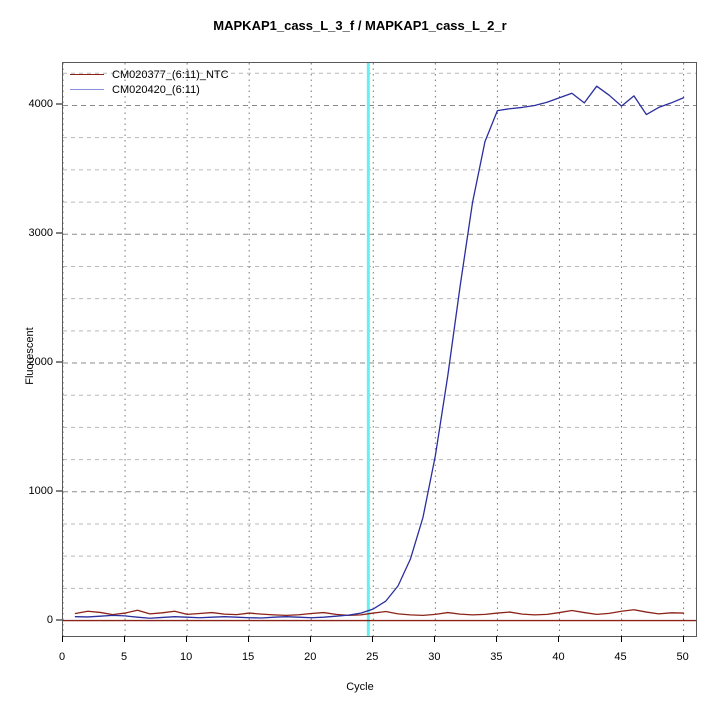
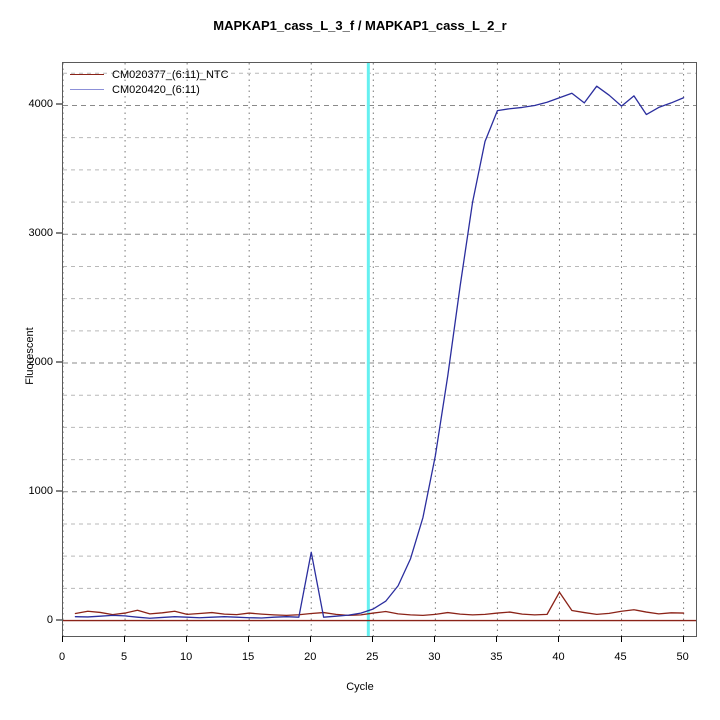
CM020420_(6:11)/20: 20 -> 530
CM020377_(6:11)_NTC/40: 60 -> 220
